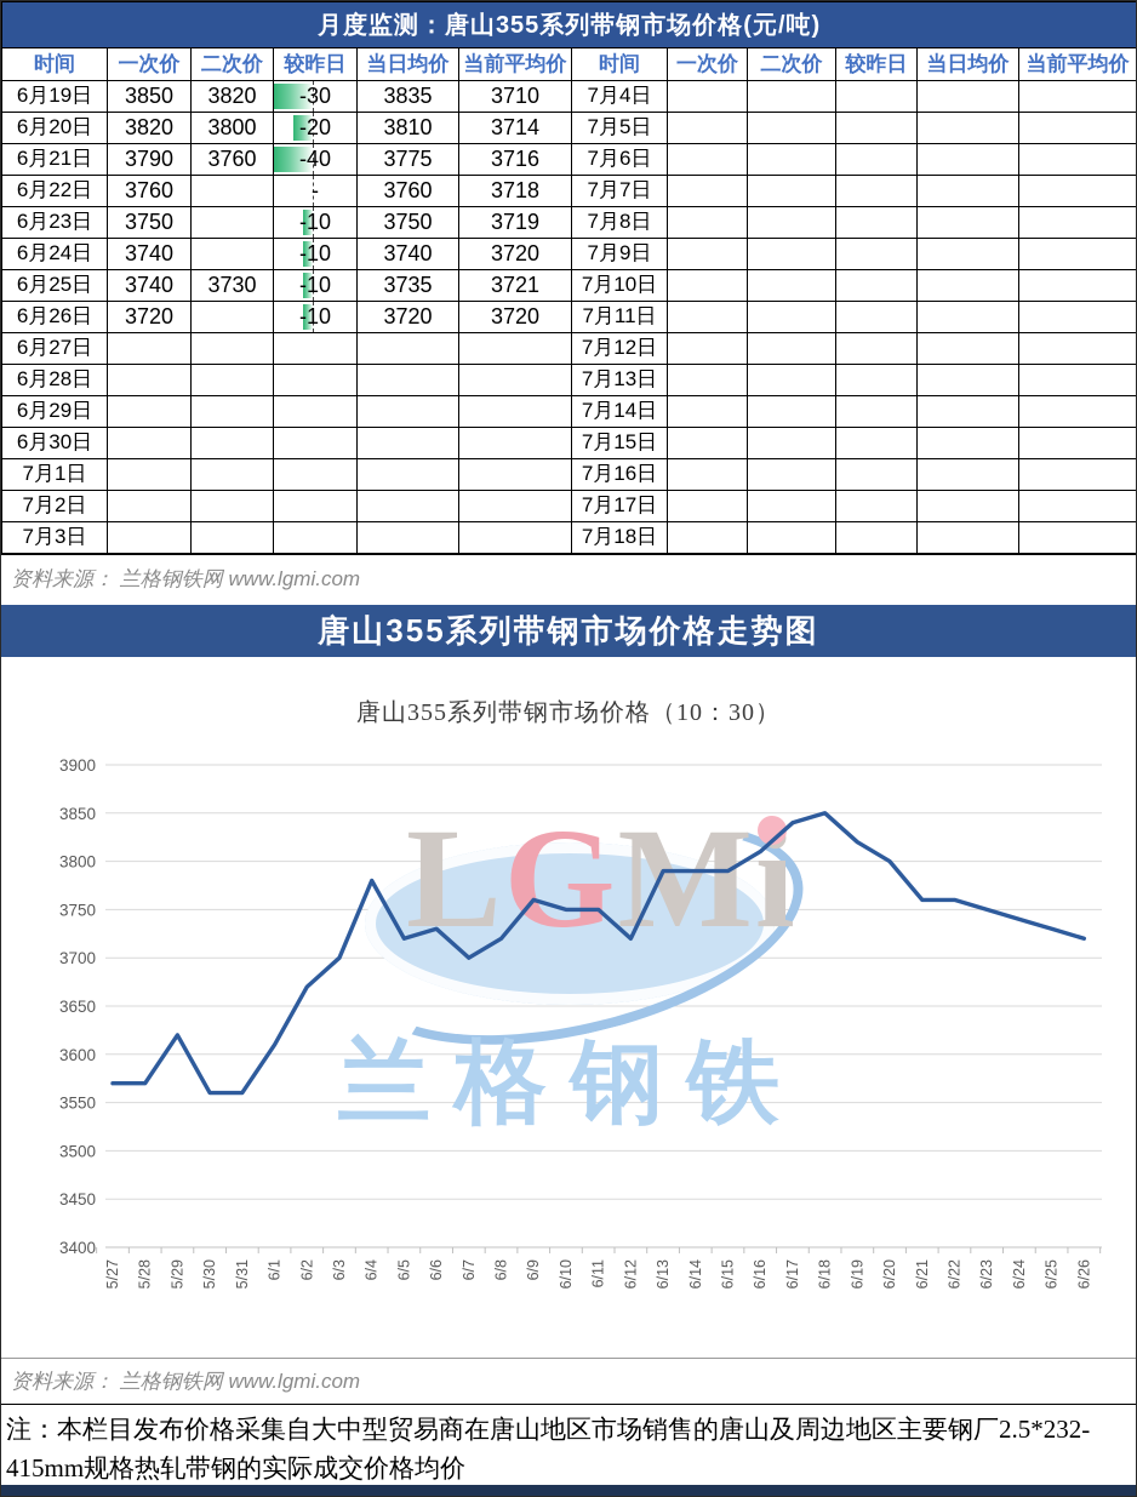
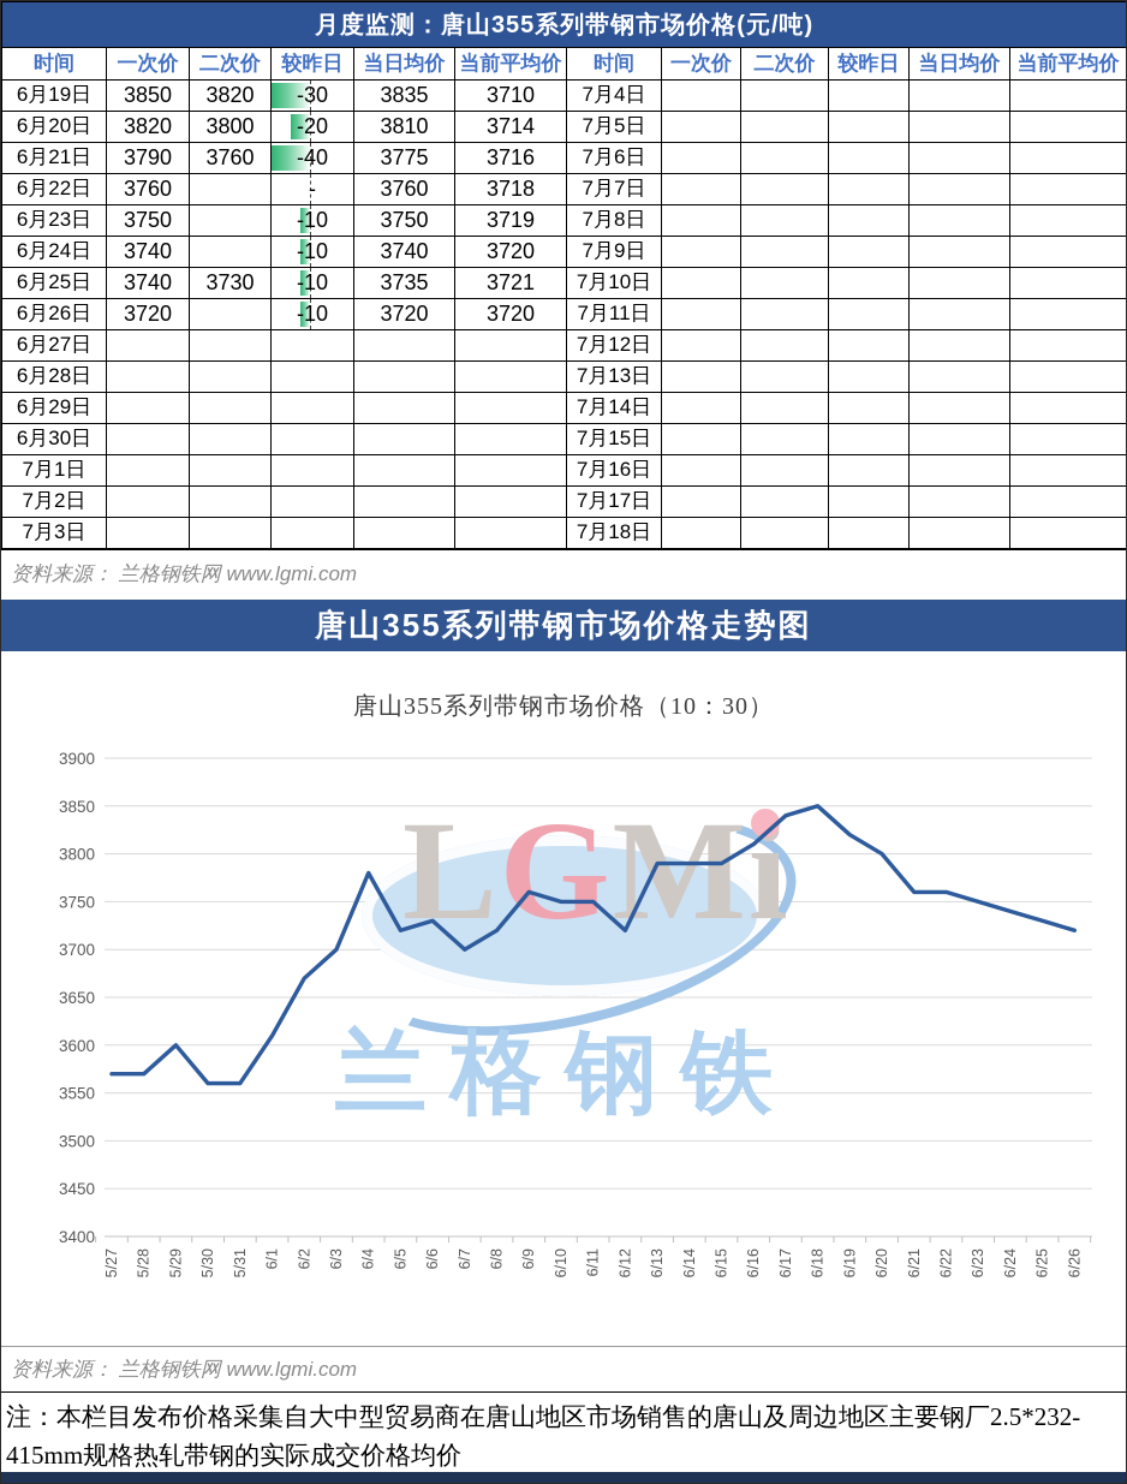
5/29: 3620 -> 3600
